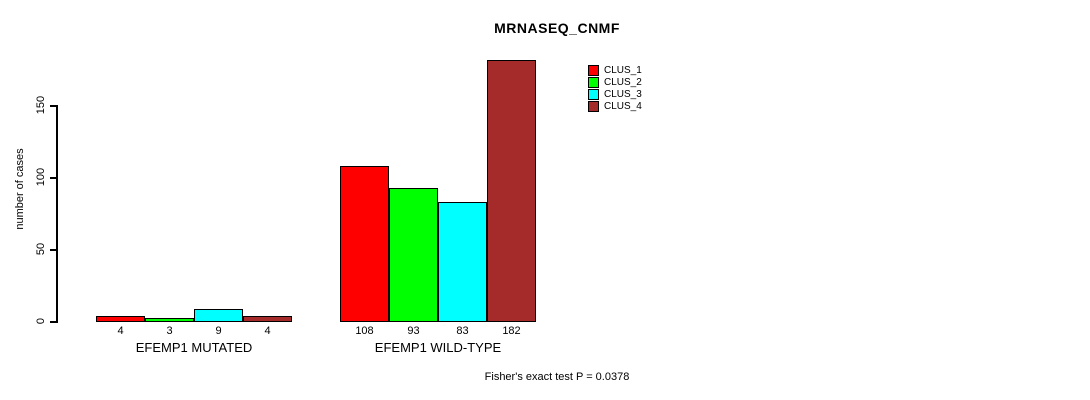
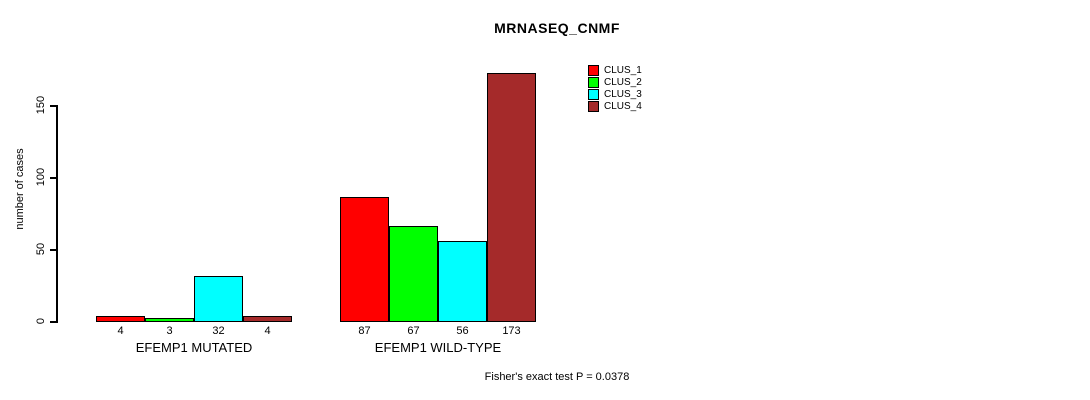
CLUS_3/EFEMP1 MUTATED: 9 -> 32
CLUS_1/EFEMP1 WILD-TYPE: 108 -> 87
CLUS_2/EFEMP1 WILD-TYPE: 93 -> 67
CLUS_3/EFEMP1 WILD-TYPE: 83 -> 56
CLUS_4/EFEMP1 WILD-TYPE: 182 -> 173
